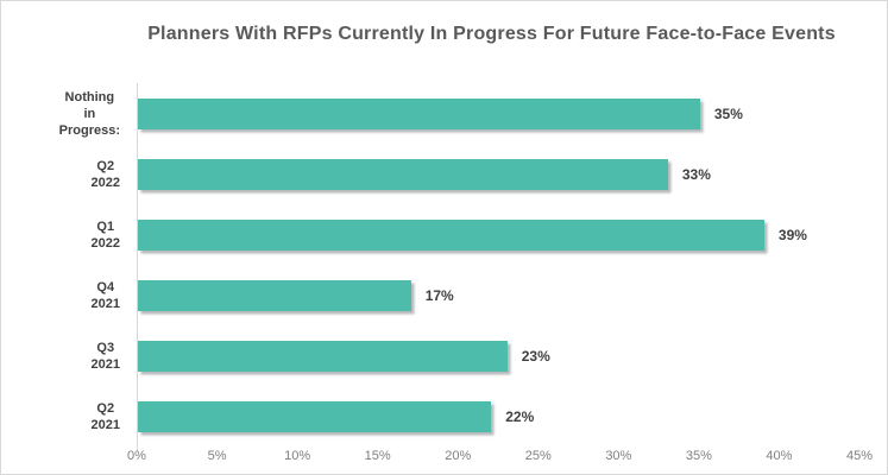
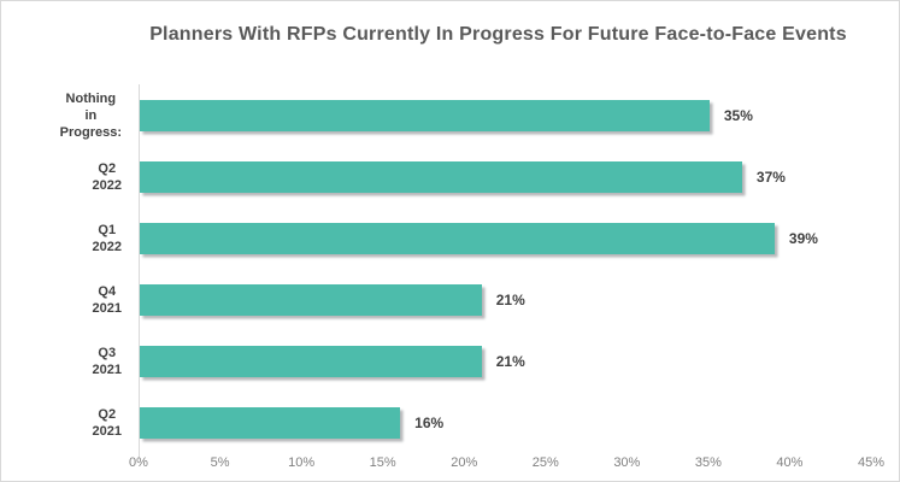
Q2 2022: 33% -> 37%
Q4 2021: 17% -> 21%
Q3 2021: 23% -> 21%
Q2 2021: 22% -> 16%
